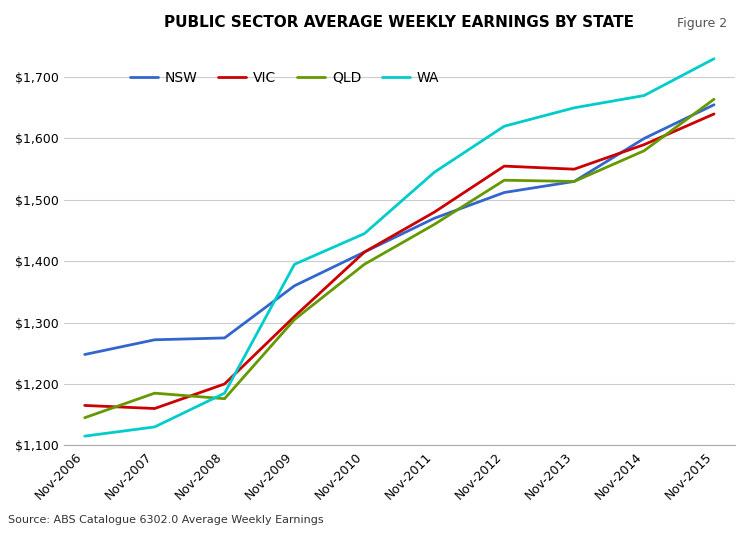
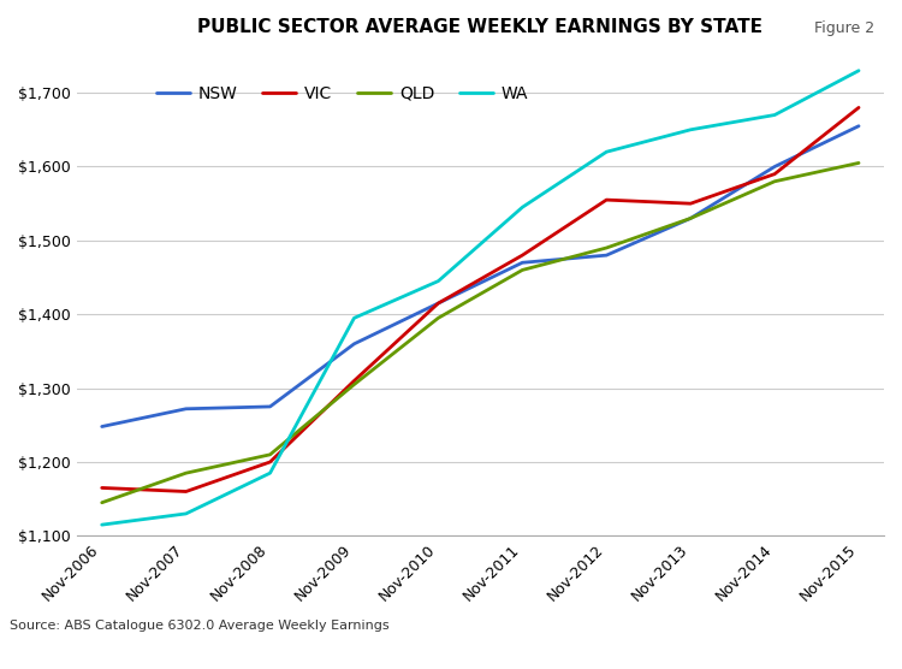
QLD/Nov-2008: $1,176 -> $1,210
NSW/Nov-2012: $1,512 -> $1,480
QLD/Nov-2012: $1,532 -> $1,490
VIC/Nov-2015: $1,640 -> $1,680
QLD/Nov-2015: $1,664 -> $1,605
